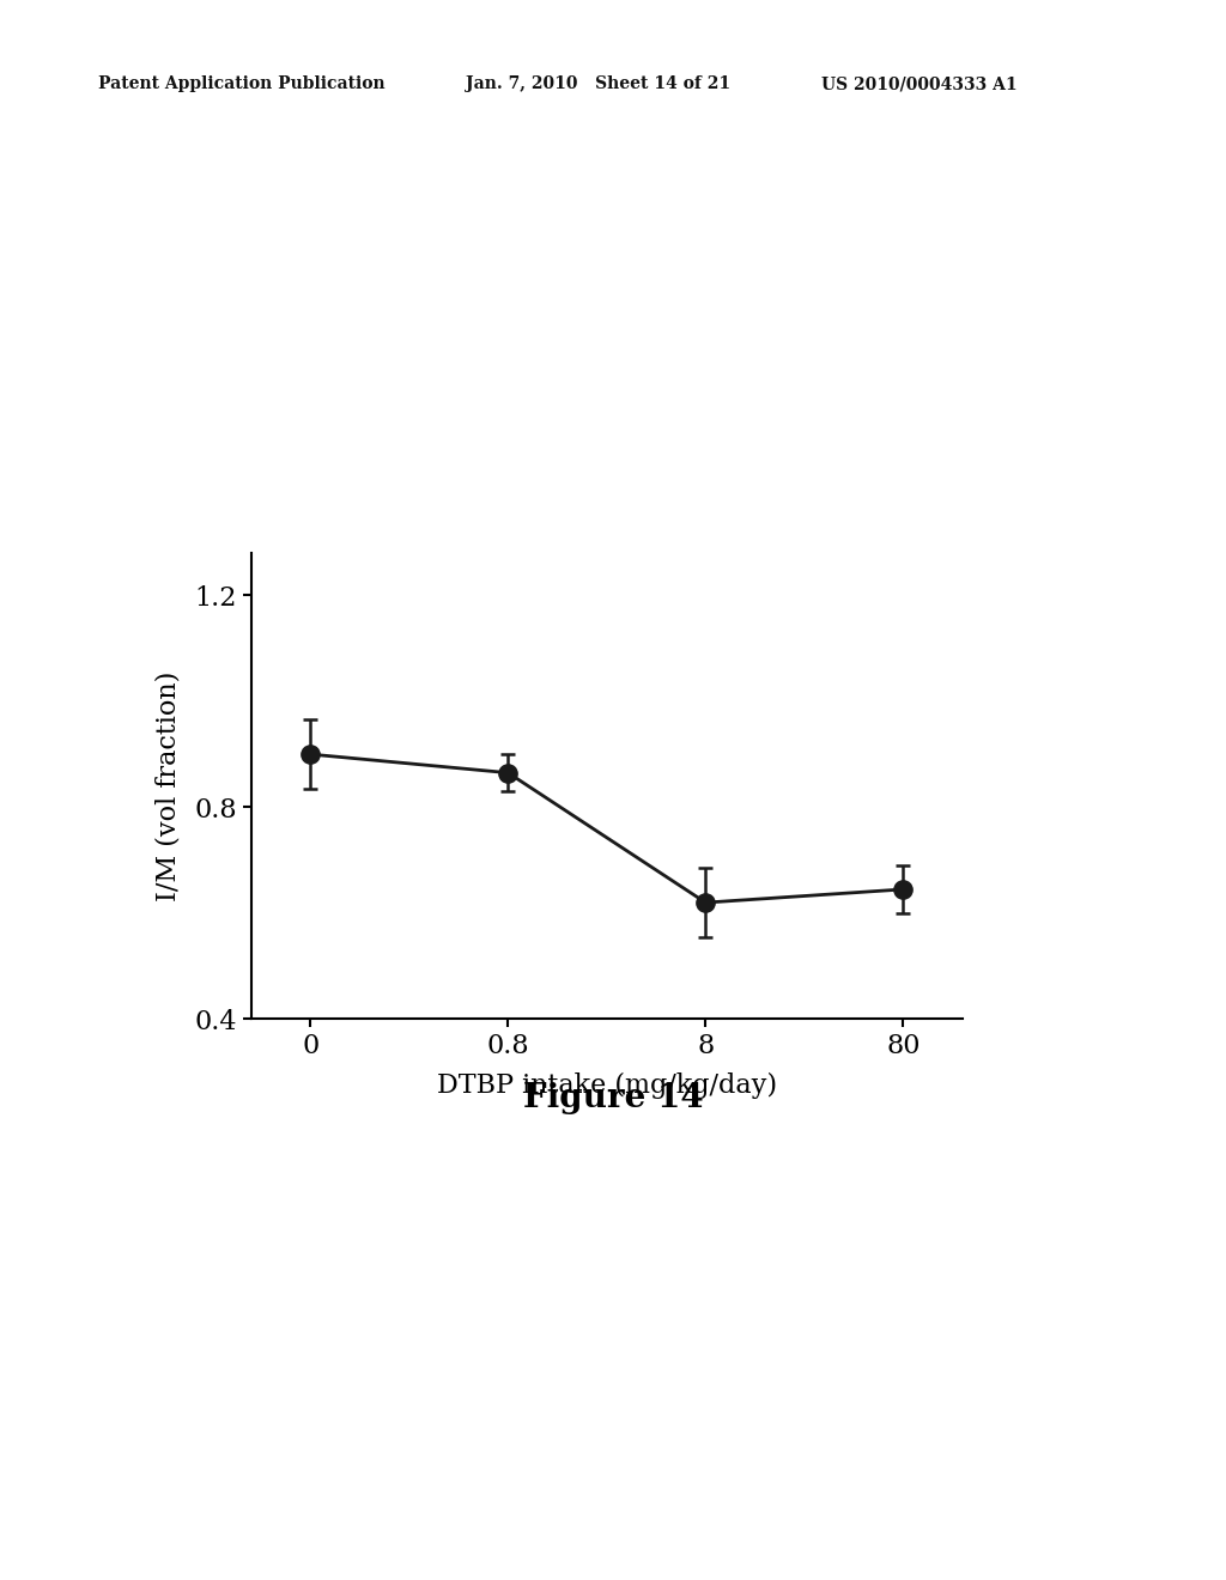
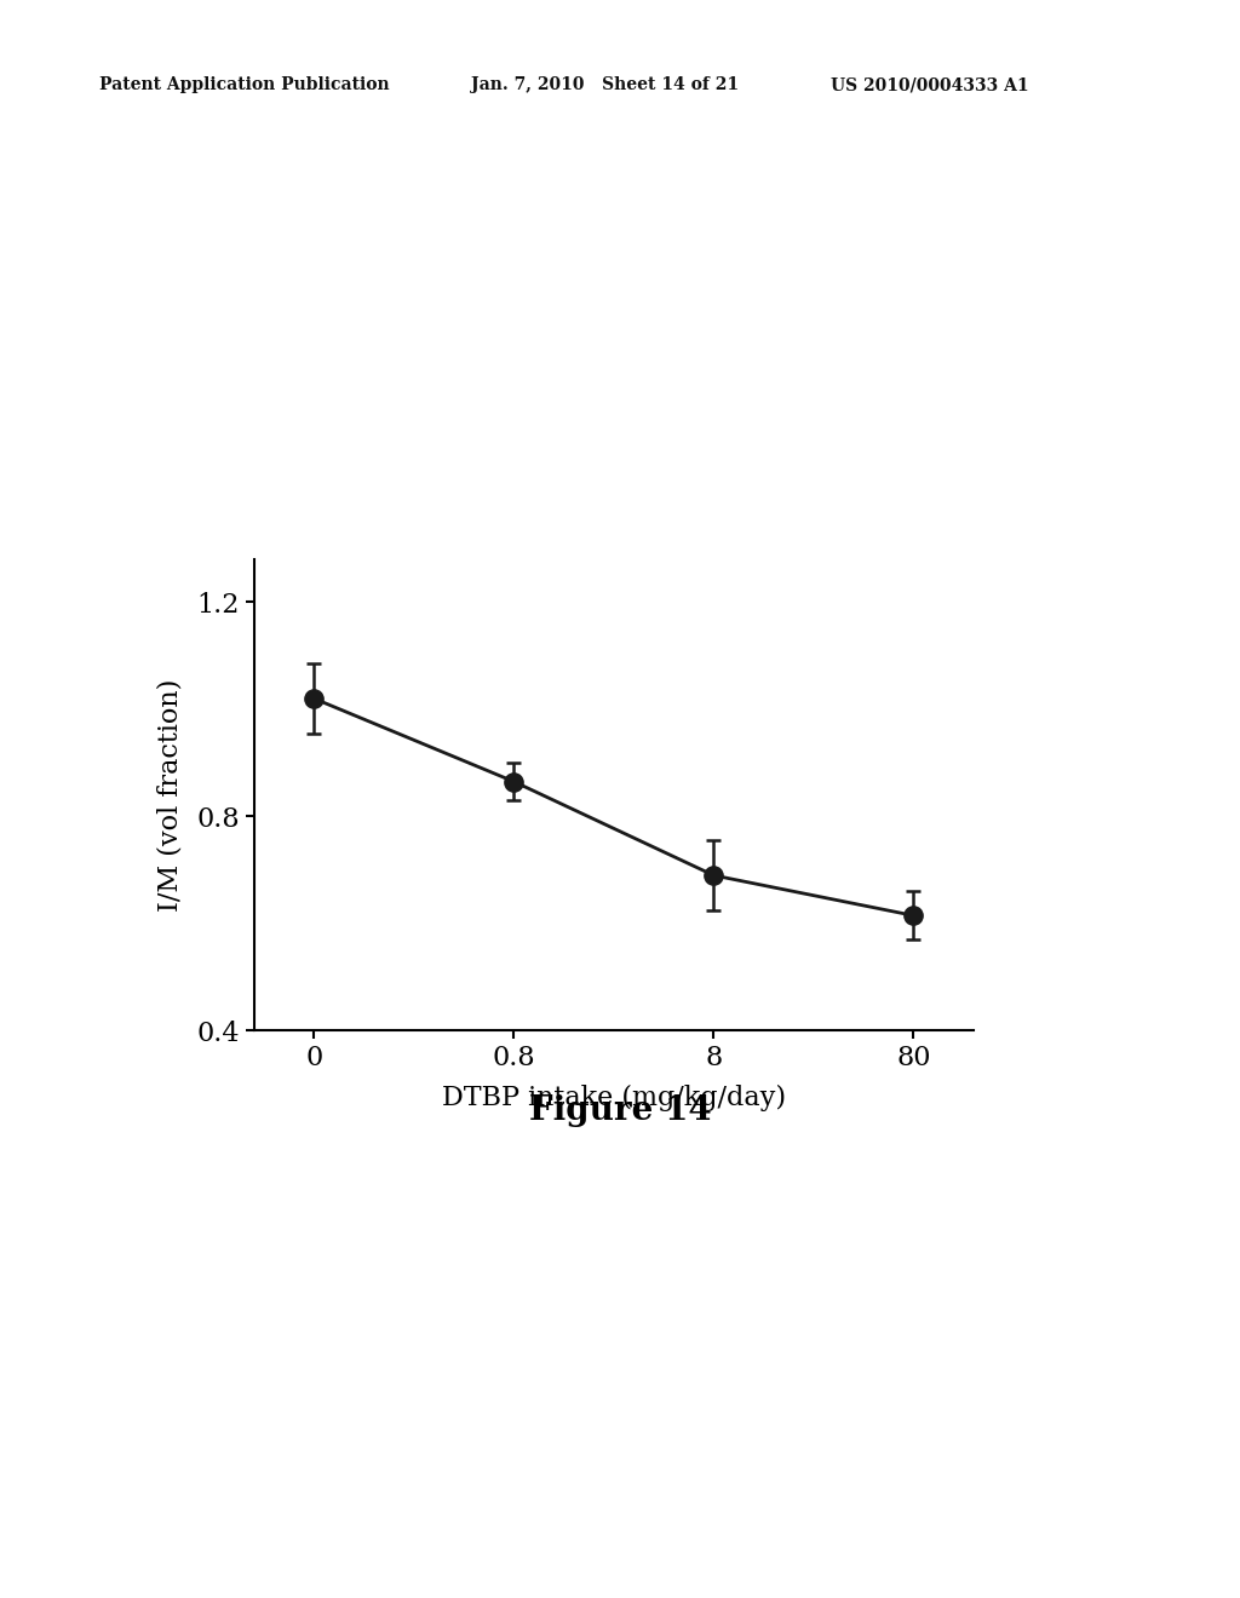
0: 0.900 -> 1.020
8: 0.620 -> 0.690
80: 0.645 -> 0.615
